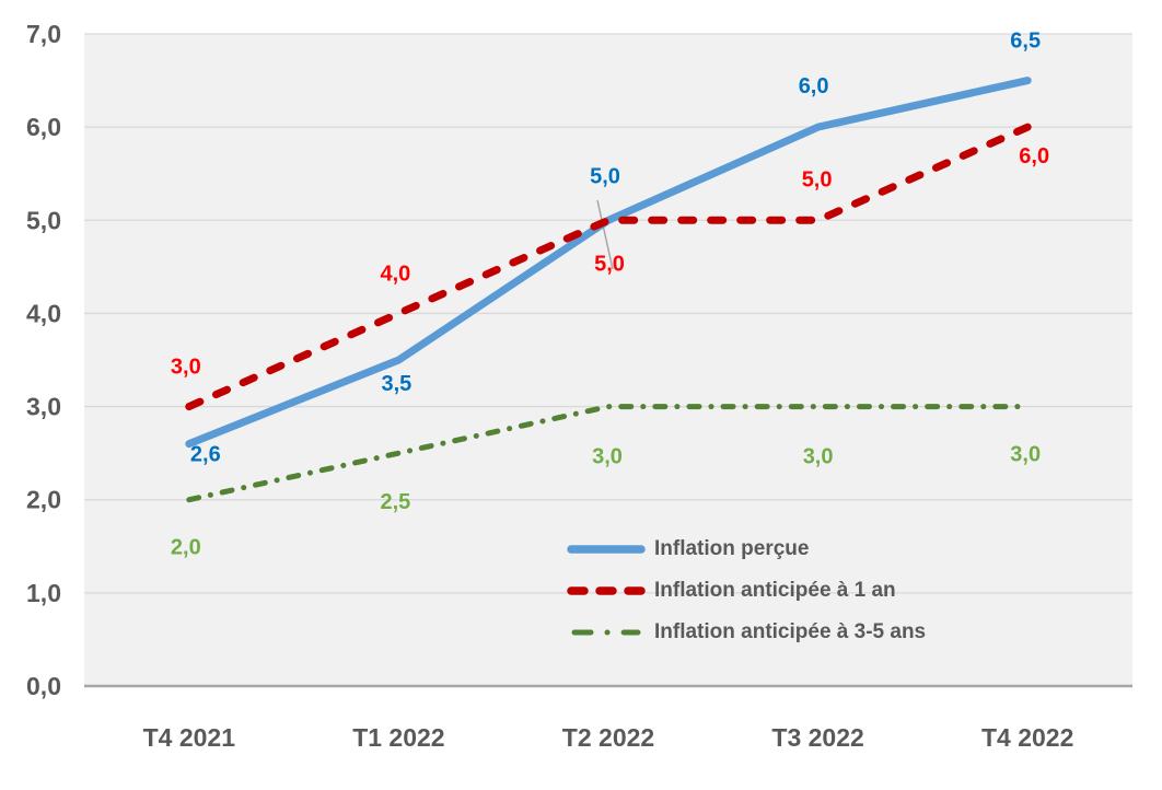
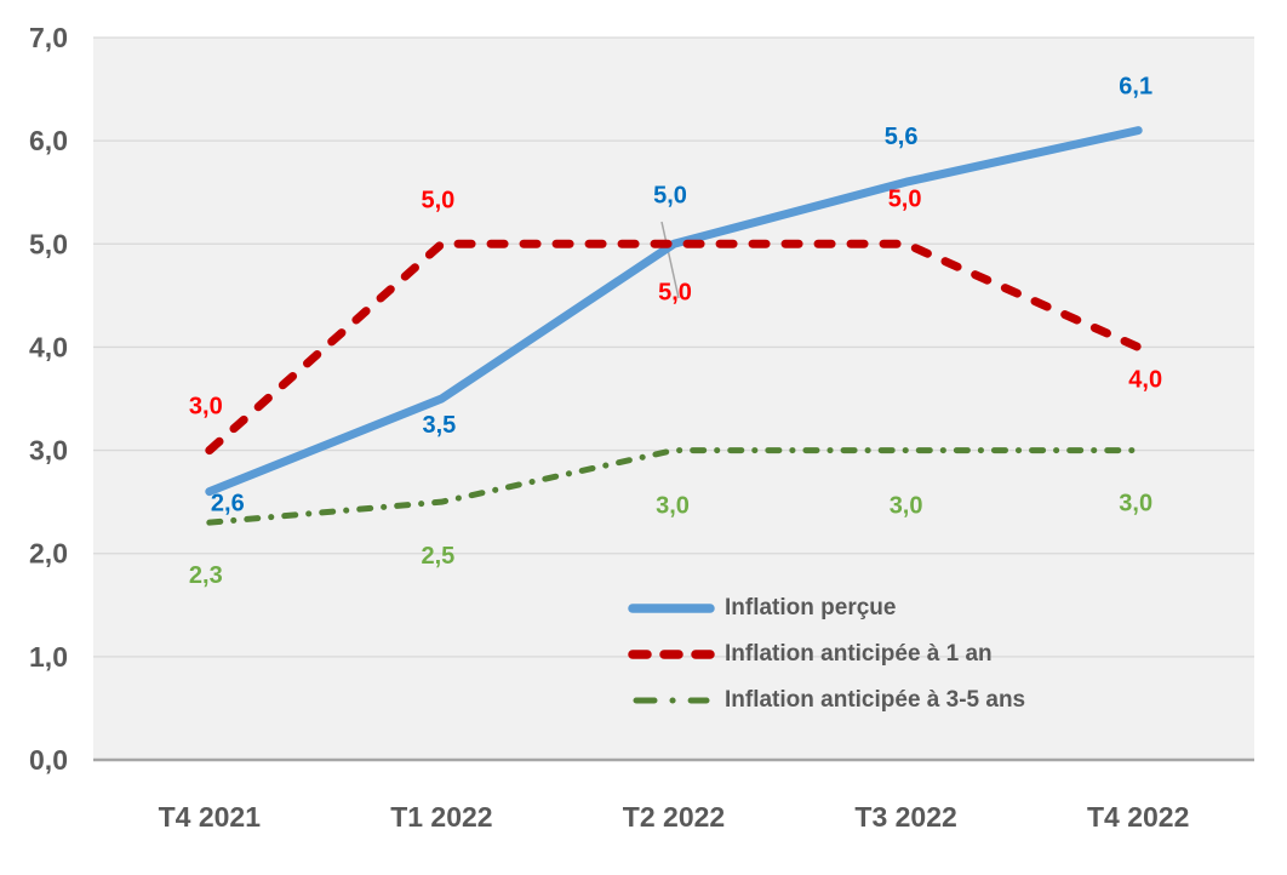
Inflation anticipée à 3-5 ans/T4 2021: 2,0 -> 2,3
Inflation anticipée à 1 an/T1 2022: 4,0 -> 5,0
Inflation perçue/T3 2022: 6,0 -> 5,6
Inflation perçue/T4 2022: 6,5 -> 6,1
Inflation anticipée à 1 an/T4 2022: 6,0 -> 4,0
